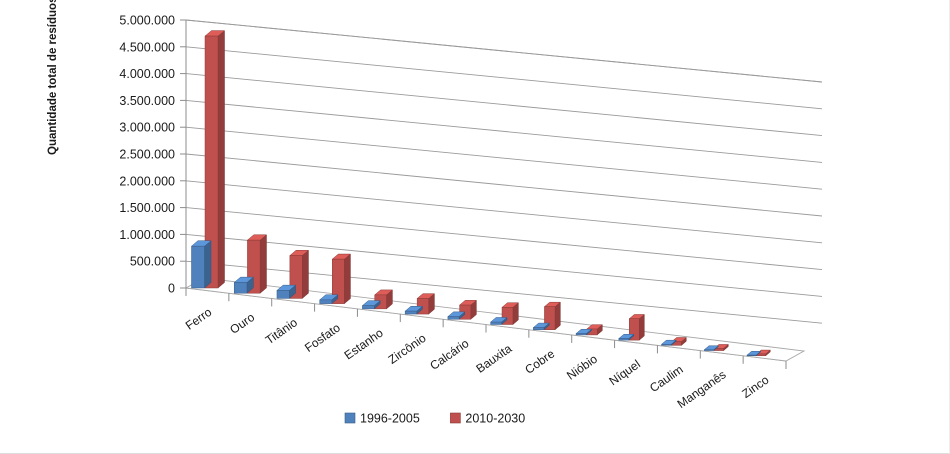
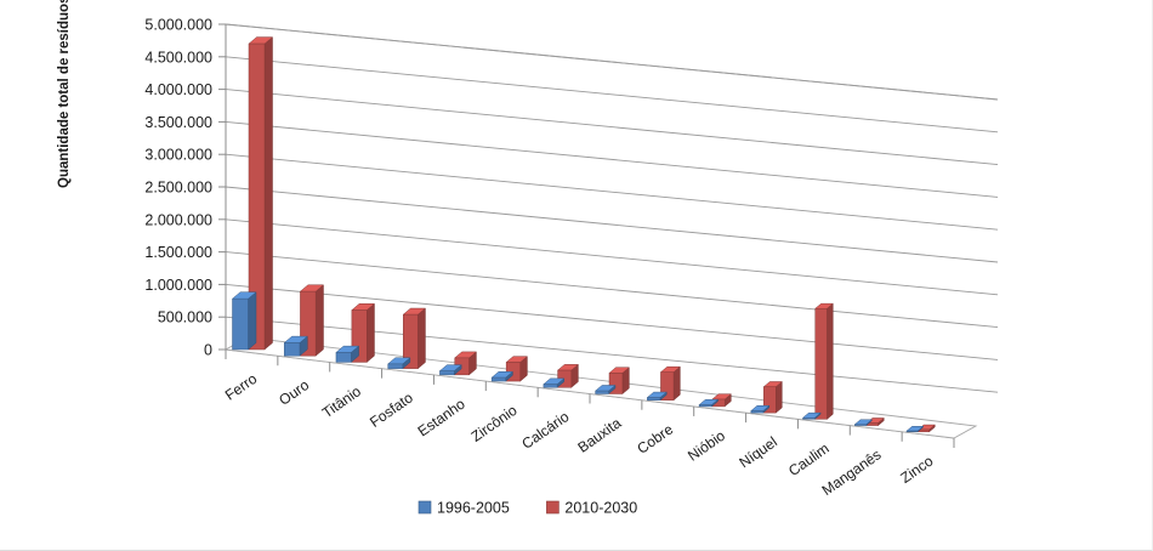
2010-2030/Caulim: 100000 -> 1700000
